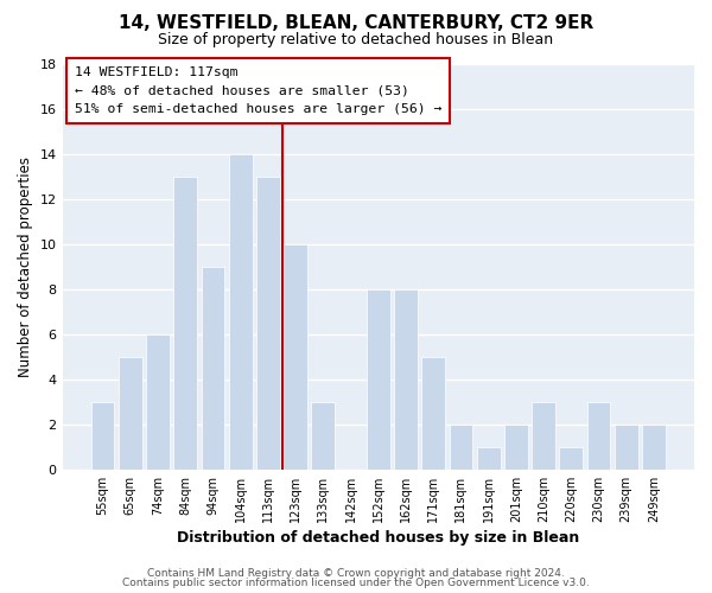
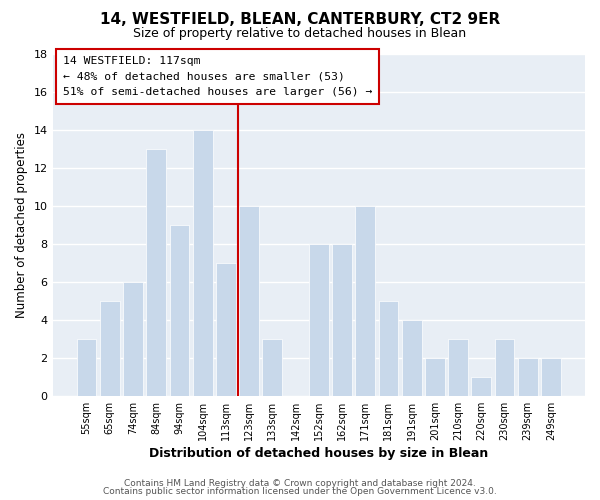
113sqm: 13 -> 7
171sqm: 5 -> 10
181sqm: 2 -> 5
191sqm: 1 -> 4
